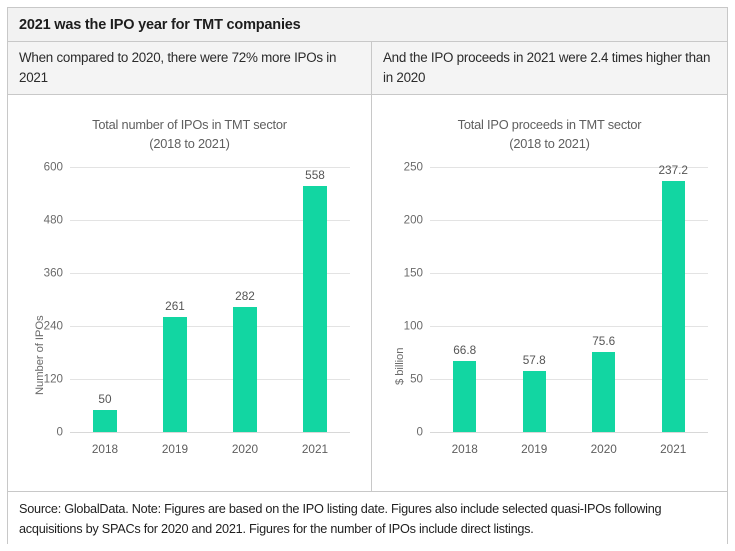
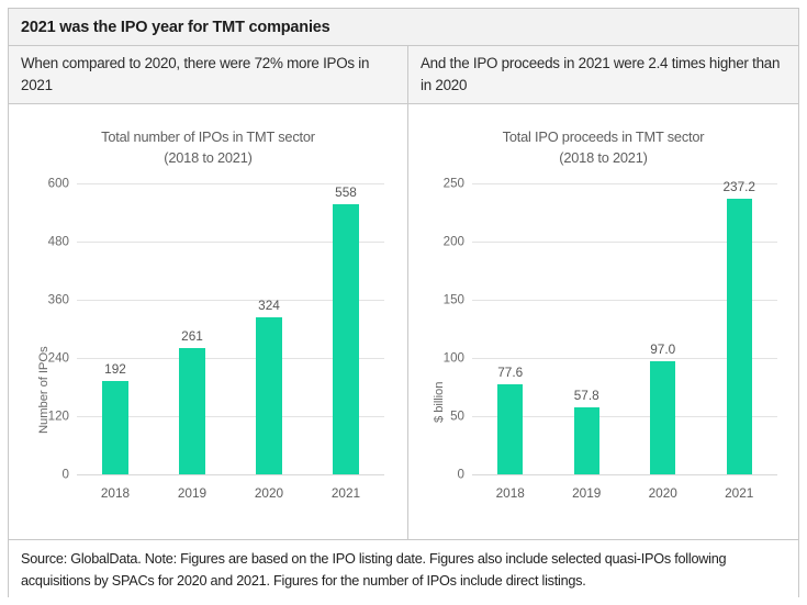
Total number of IPOs in TMT sector/2018: 50 -> 192
Total number of IPOs in TMT sector/2020: 282 -> 324
Total IPO proceeds in TMT sector/2018: 66.8 -> 77.6
Total IPO proceeds in TMT sector/2020: 75.6 -> 97.0
